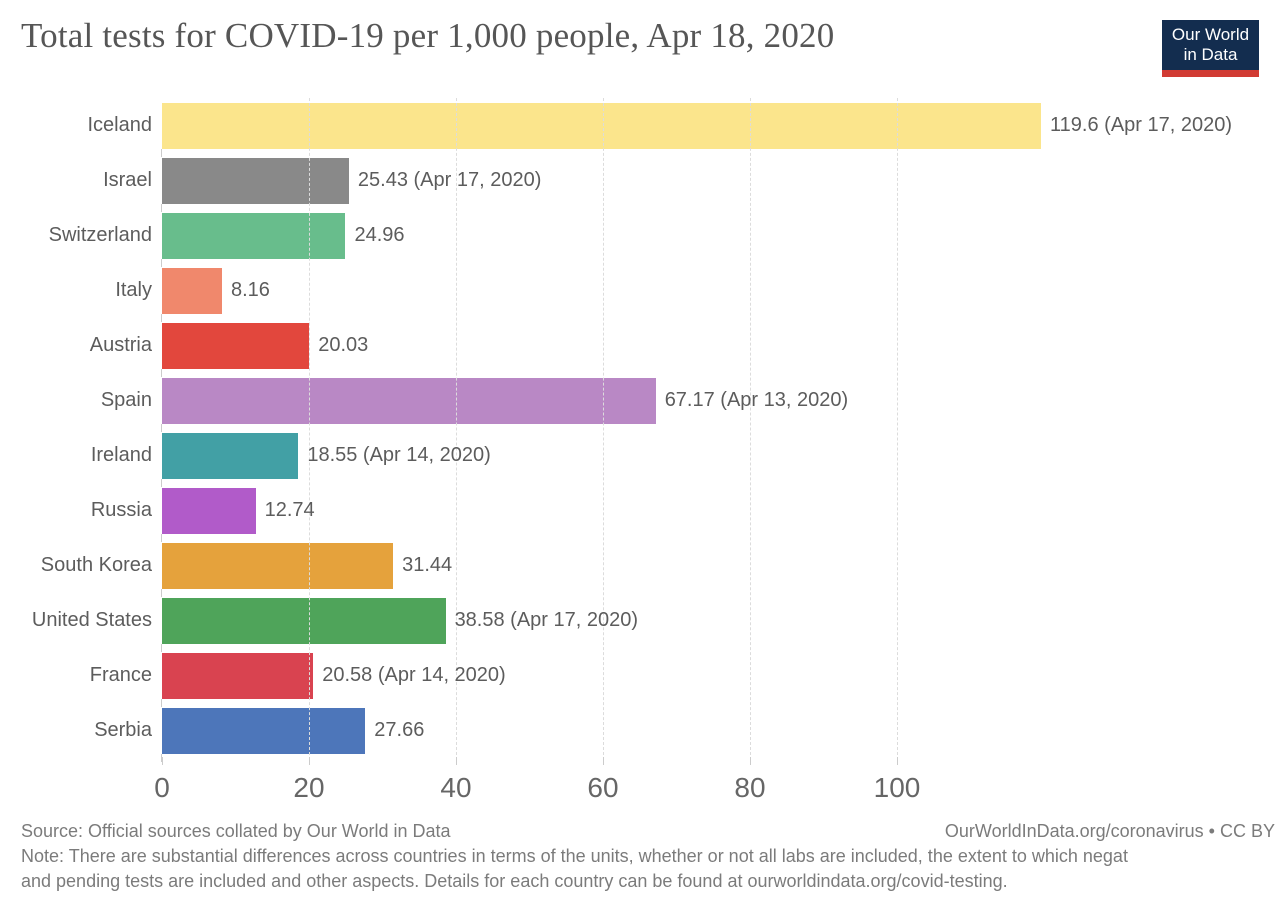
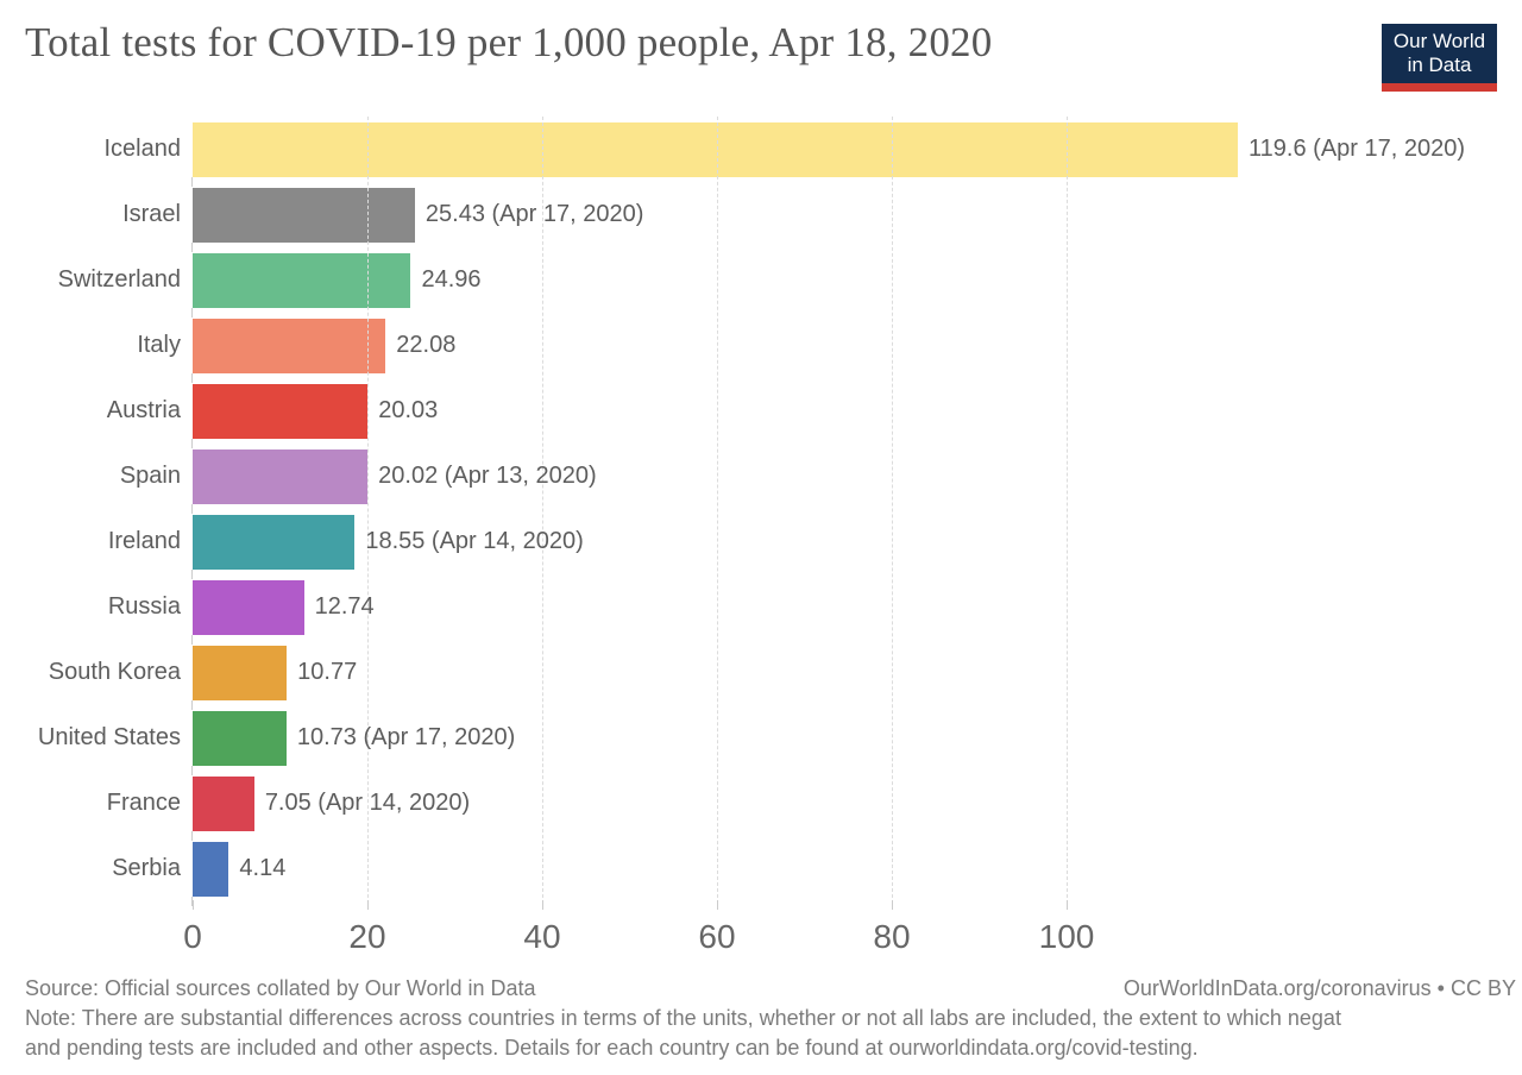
Italy: 8.16 -> 22.08
Spain: 67.17 -> 20.02
South Korea: 31.44 -> 10.77
United States: 38.58 -> 10.73
France: 20.58 -> 7.05
Serbia: 27.66 -> 4.14
